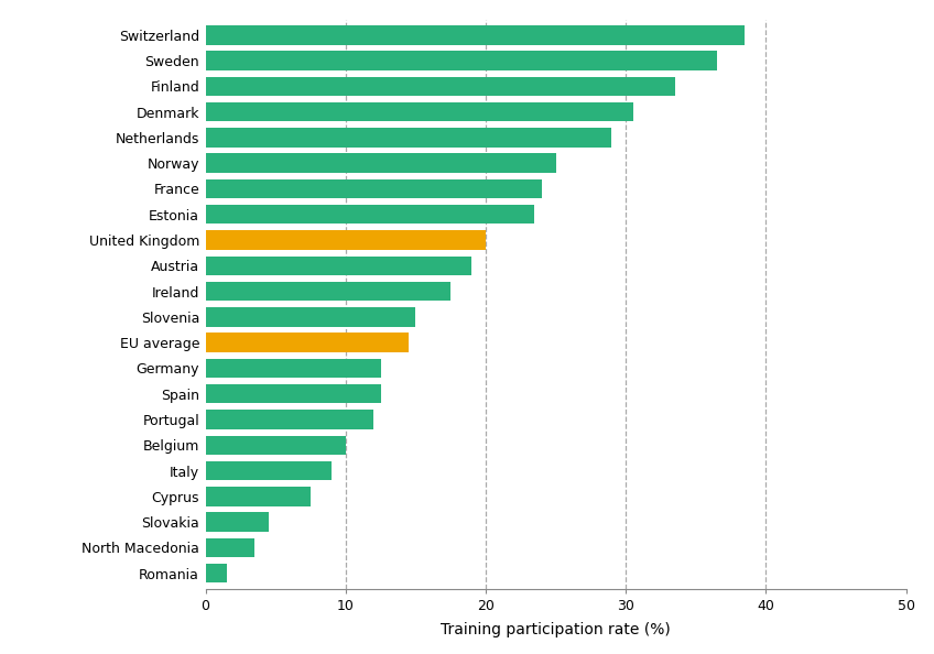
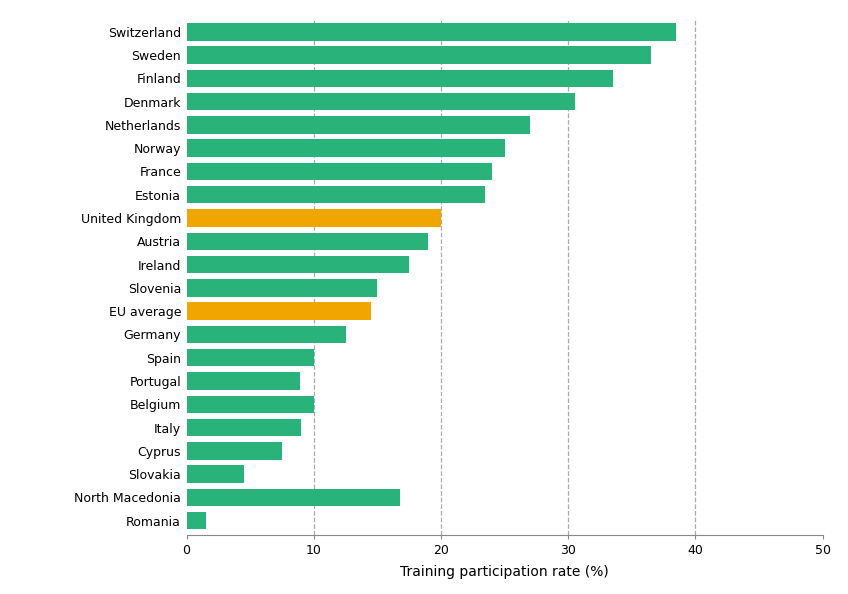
Netherlands: 29.0 -> 27.0
Spain: 12.5 -> 10.0
Portugal: 12.0 -> 8.9
North Macedonia: 3.5 -> 16.8
